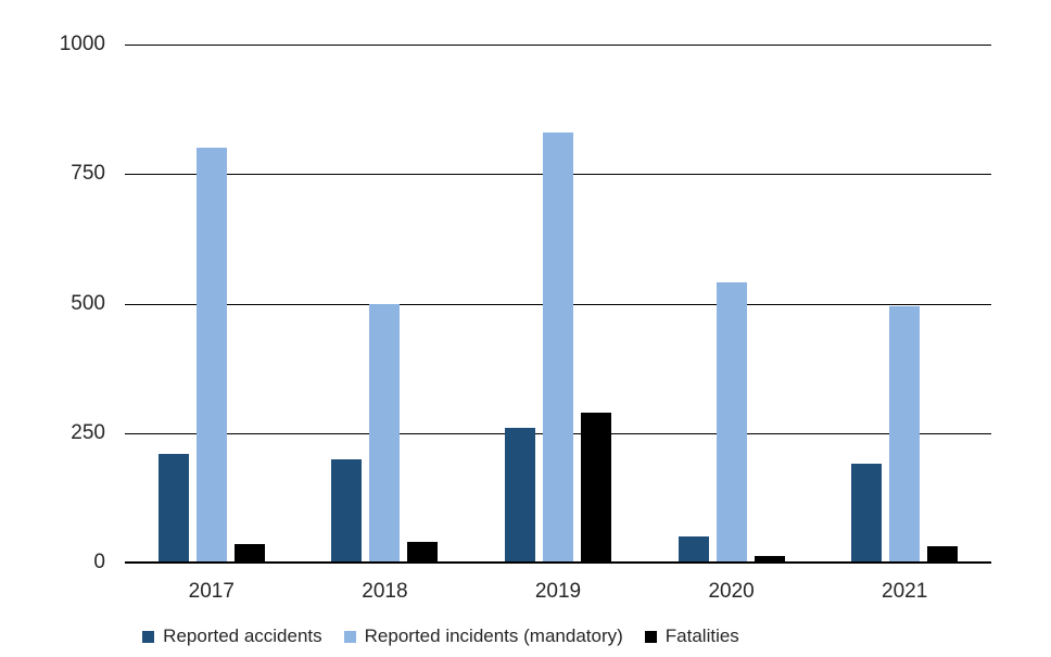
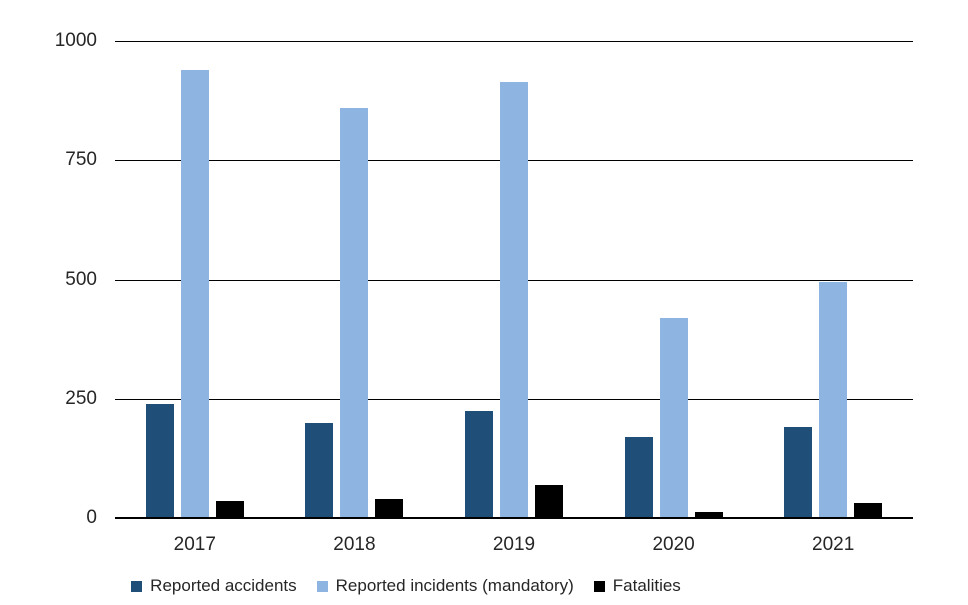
Reported accidents/2017: 210 -> 240
Reported incidents (mandatory)/2017: 800 -> 940
Reported incidents (mandatory)/2018: 500 -> 860
Reported accidents/2019: 260 -> 220
Reported incidents (mandatory)/2019: 830 -> 920
Fatalities/2019: 290 -> 70
Reported accidents/2020: 50 -> 170
Reported incidents (mandatory)/2020: 540 -> 420
